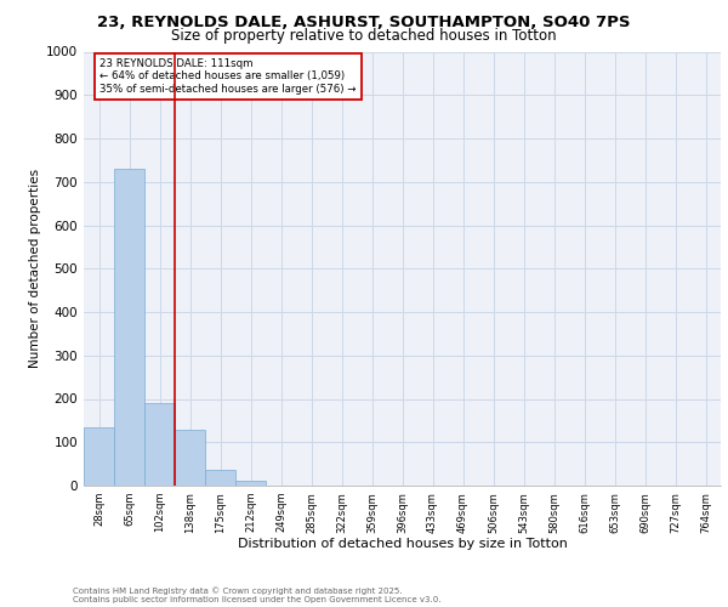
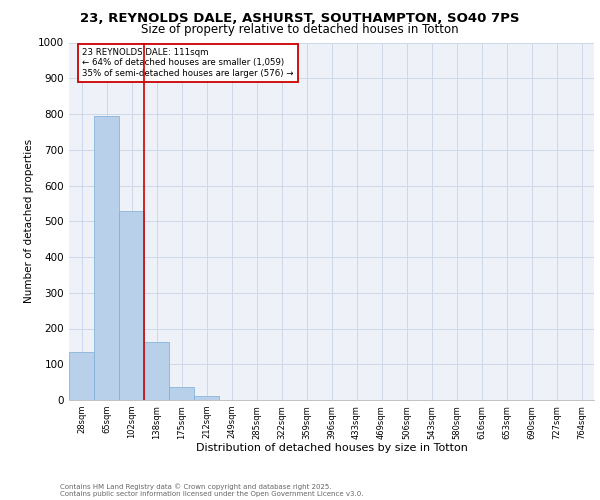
65sqm: 730 -> 795
102sqm: 190 -> 530
138sqm: 130 -> 162
